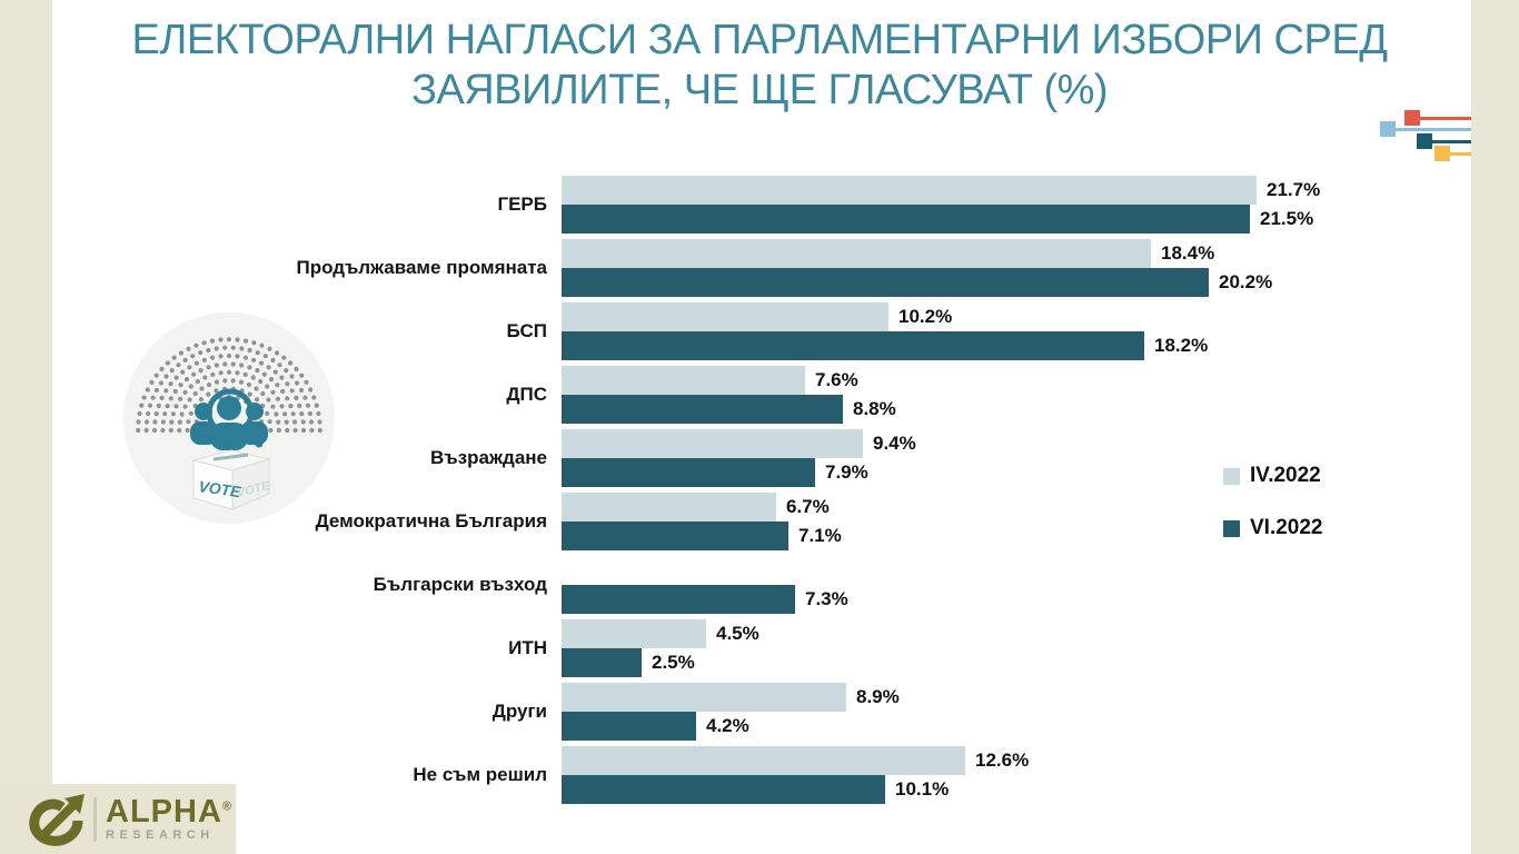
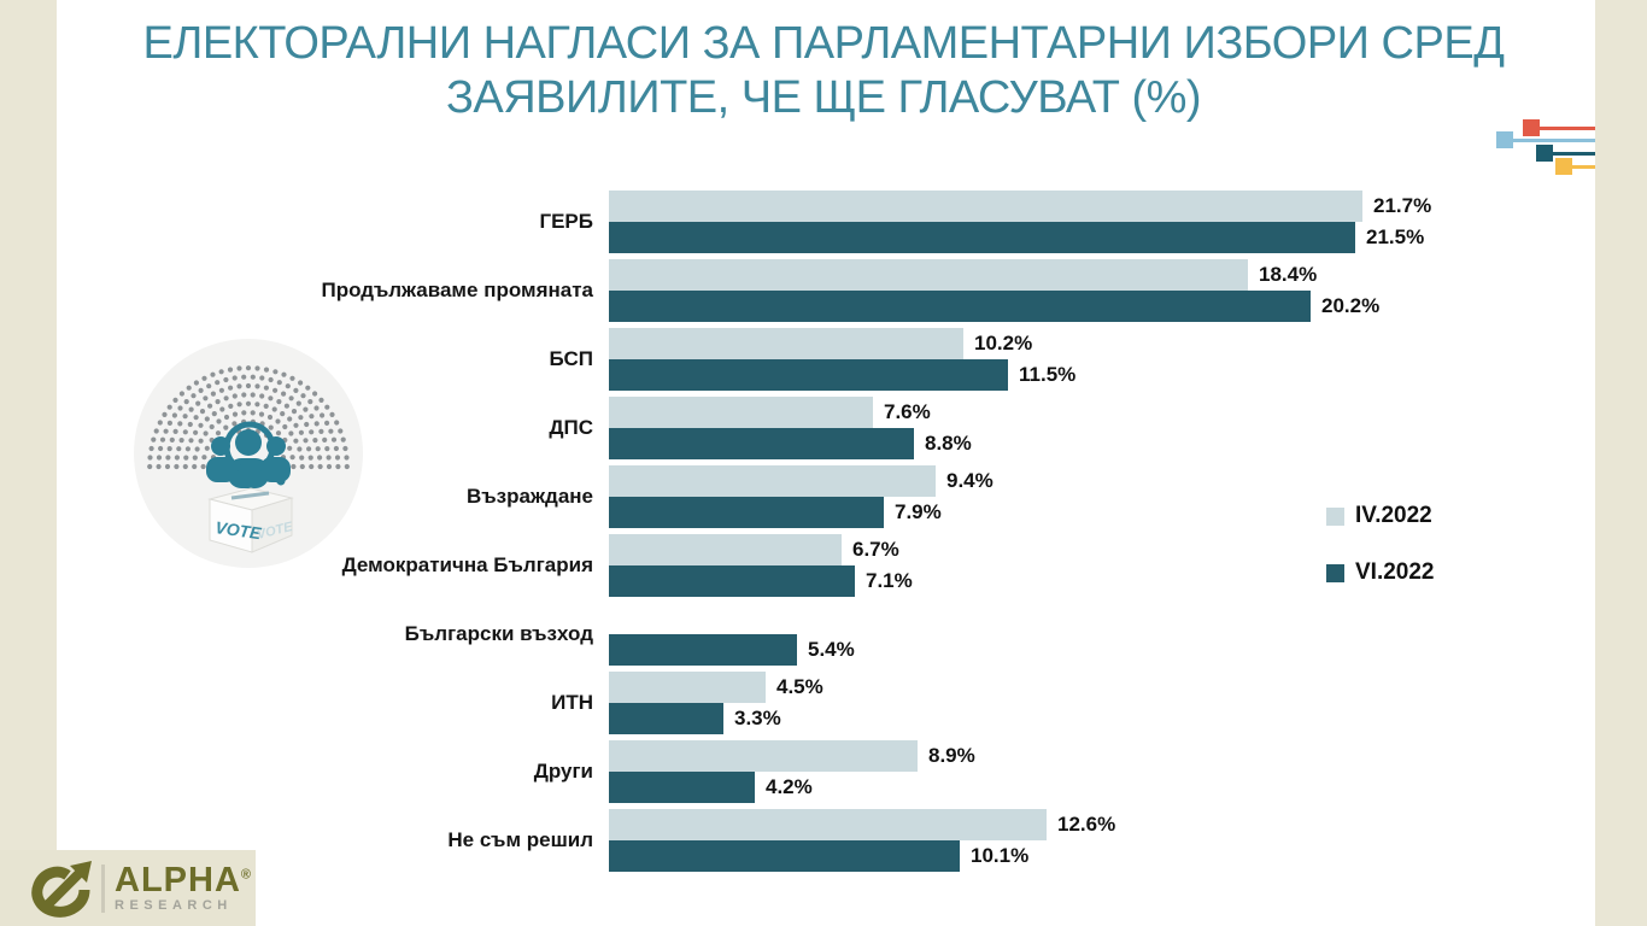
VI.2022/БСП: 18.2% -> 11.5%
VI.2022/Български възход: 7.3% -> 5.4%
VI.2022/ИТН: 2.5% -> 3.3%
